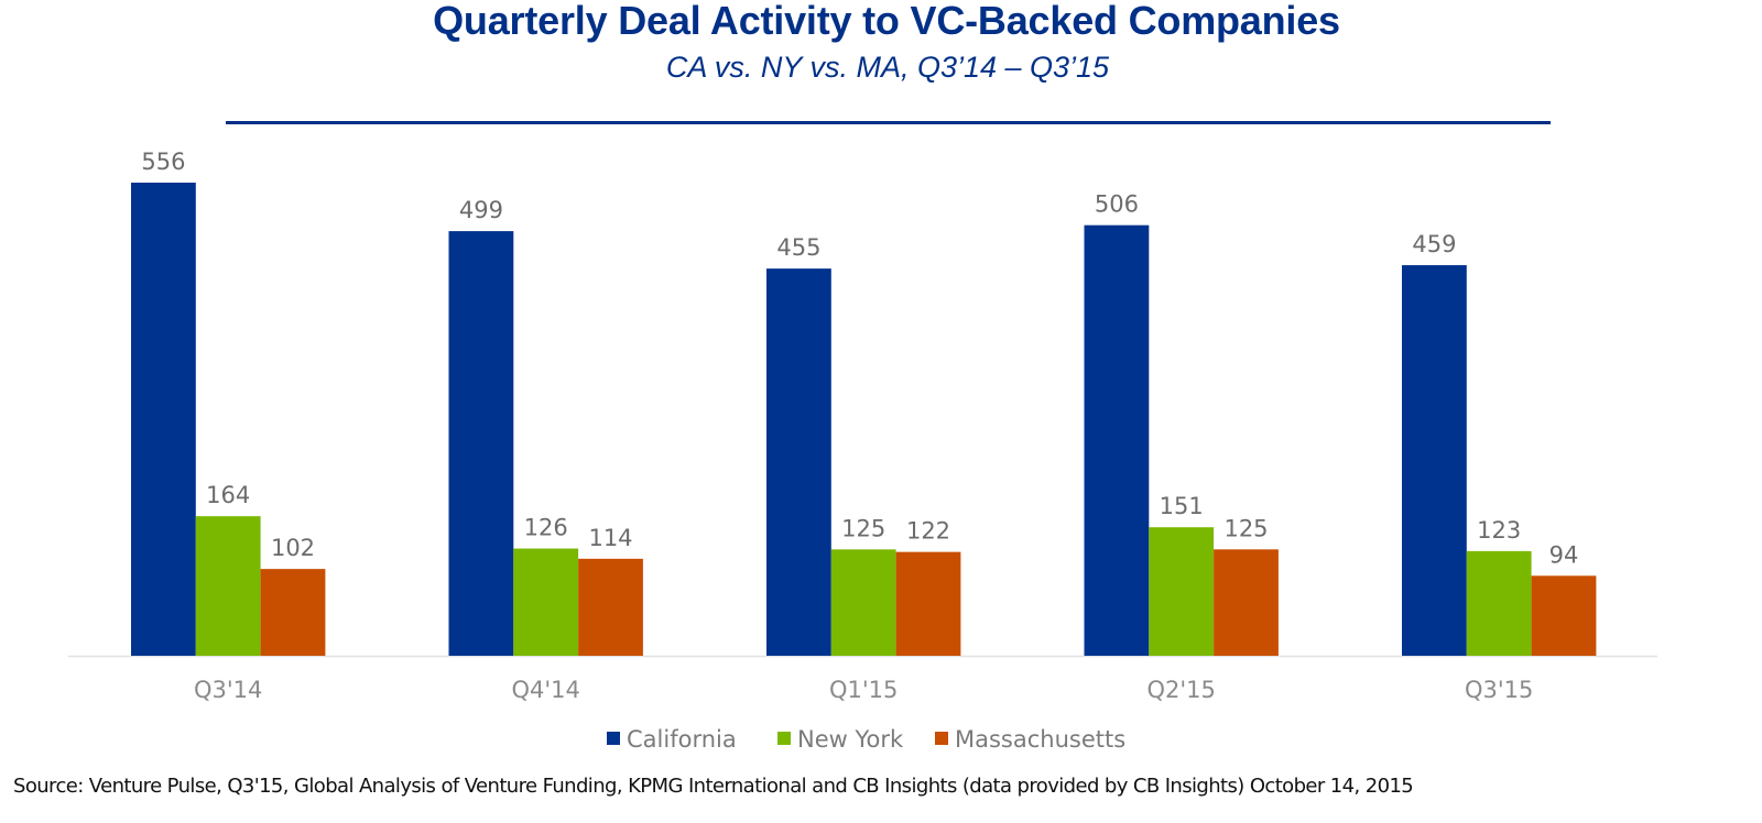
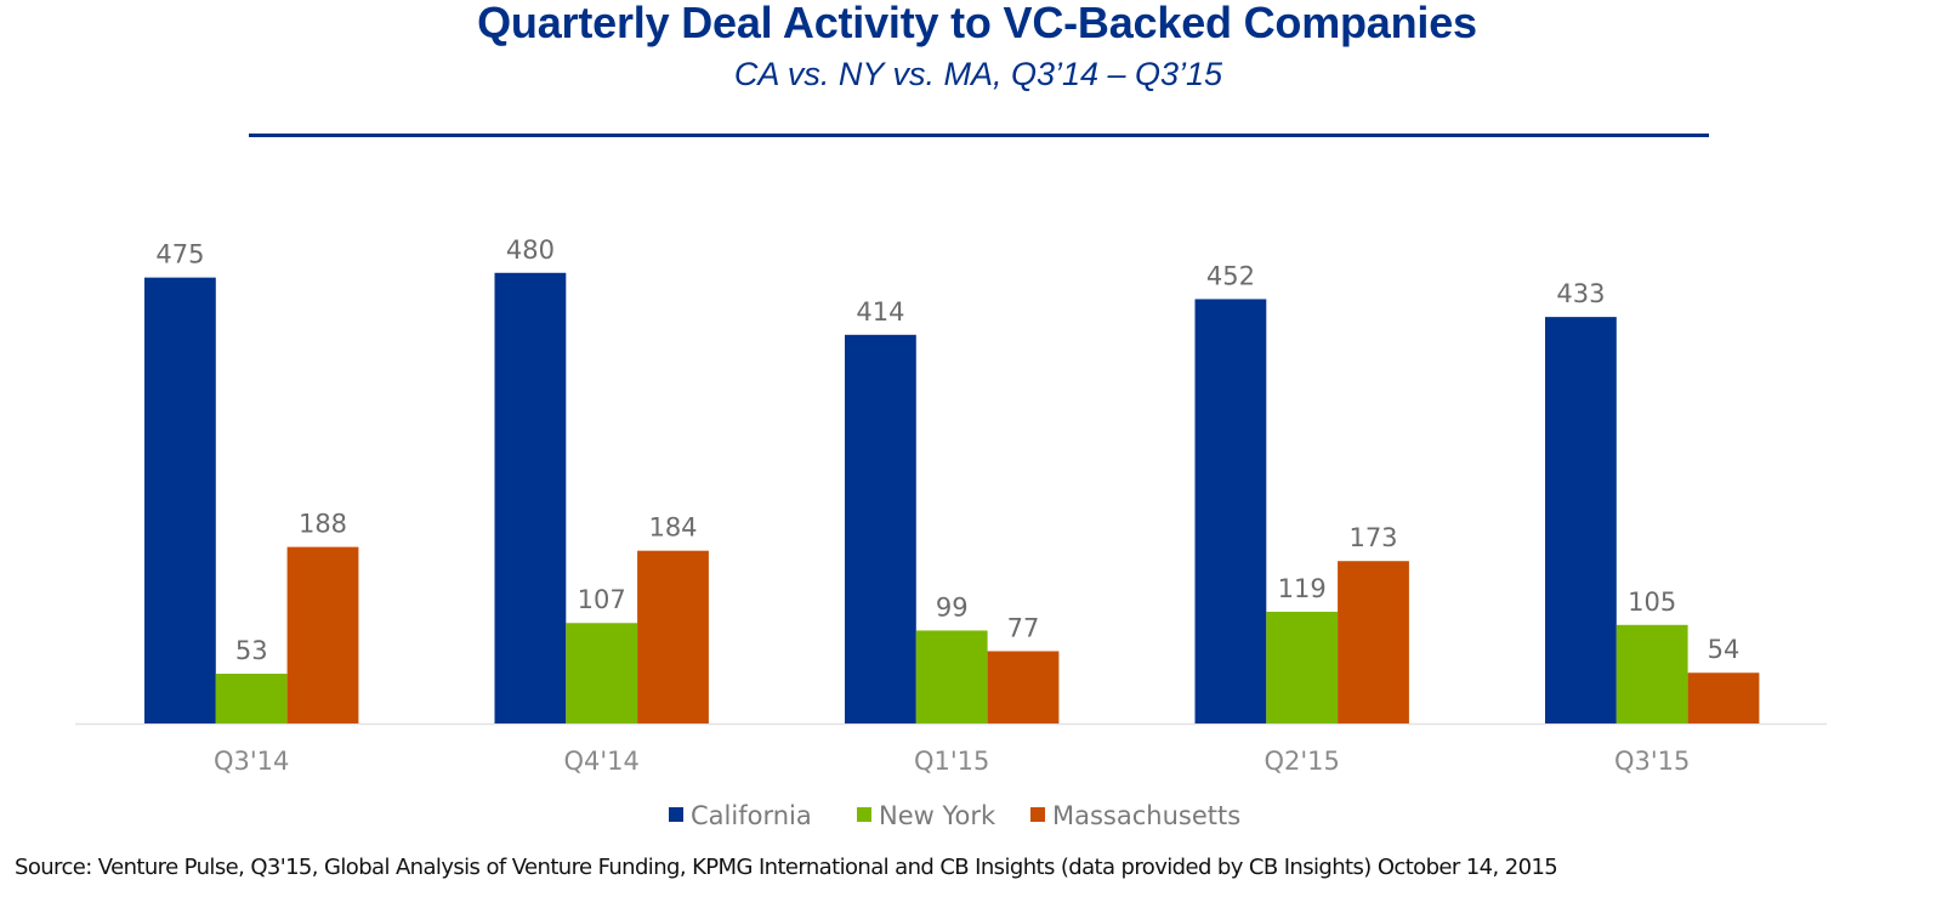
California/Q3'14: 556 -> 475
New York/Q3'14: 164 -> 53
Massachusetts/Q3'14: 102 -> 188
California/Q4'14: 499 -> 480
New York/Q4'14: 126 -> 107
Massachusetts/Q4'14: 114 -> 184
California/Q1'15: 455 -> 414
New York/Q1'15: 125 -> 99
Massachusetts/Q1'15: 122 -> 77
California/Q2'15: 506 -> 452
New York/Q2'15: 151 -> 119
Massachusetts/Q2'15: 125 -> 173
California/Q3'15: 459 -> 433
New York/Q3'15: 123 -> 105
Massachusetts/Q3'15: 94 -> 54
